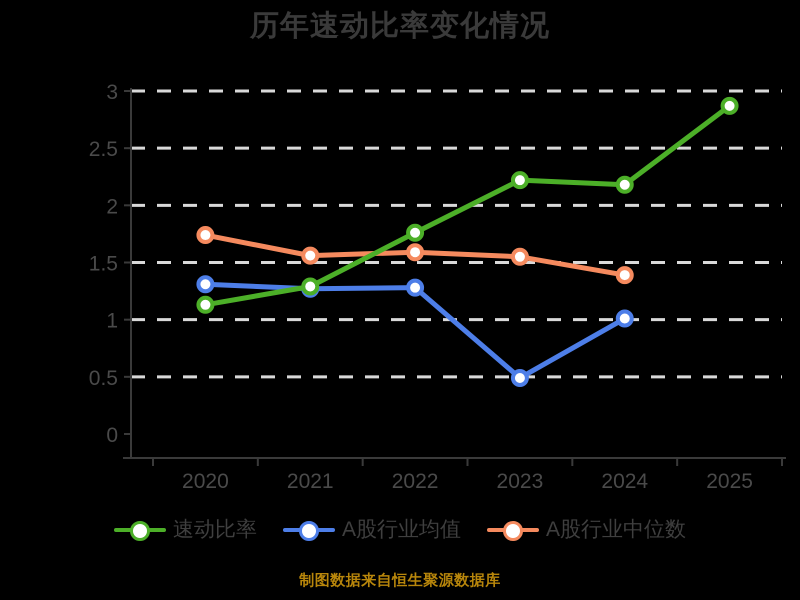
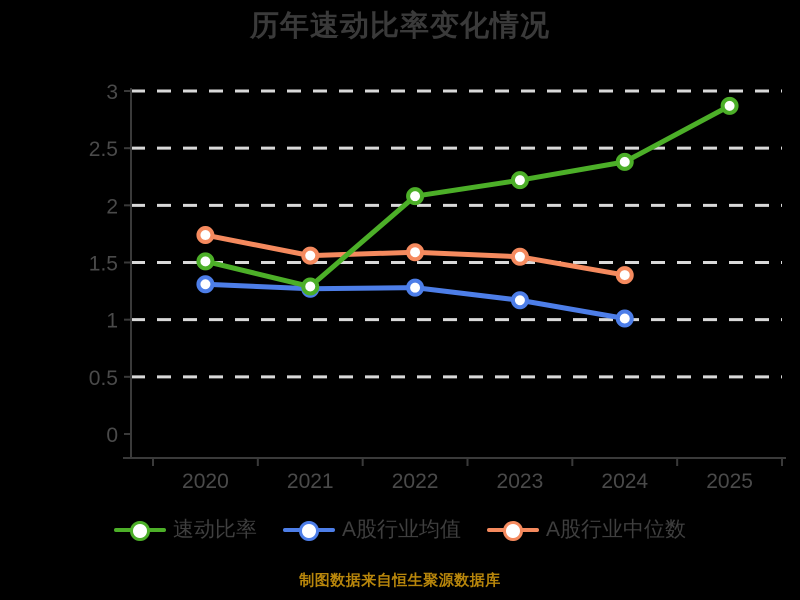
速动比率/2020: 1.13 -> 1.51
速动比率/2022: 1.76 -> 2.08
A股行业均值/2023: 0.49 -> 1.17
速动比率/2024: 2.18 -> 2.38
